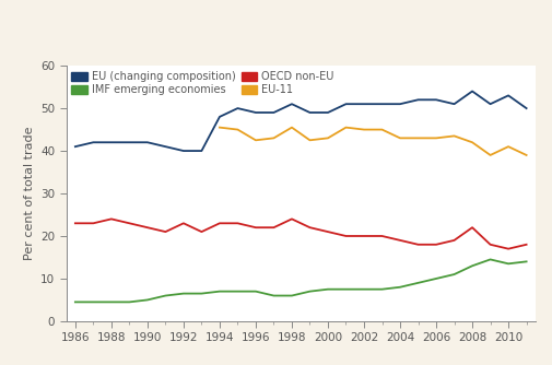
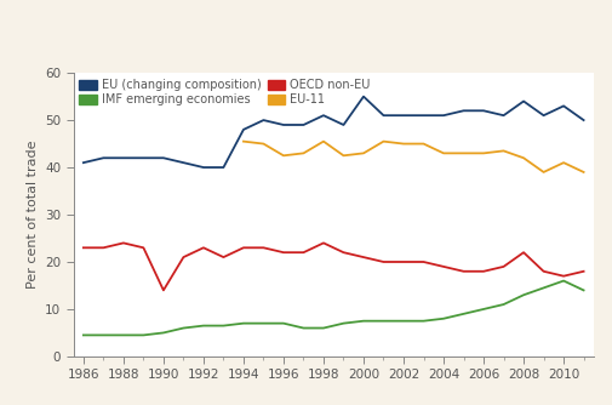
OECD non-EU/1990: 22 -> 14
EU (changing composition)/2000: 49 -> 55
IMF emerging economies/2010: 13.5 -> 16.0
